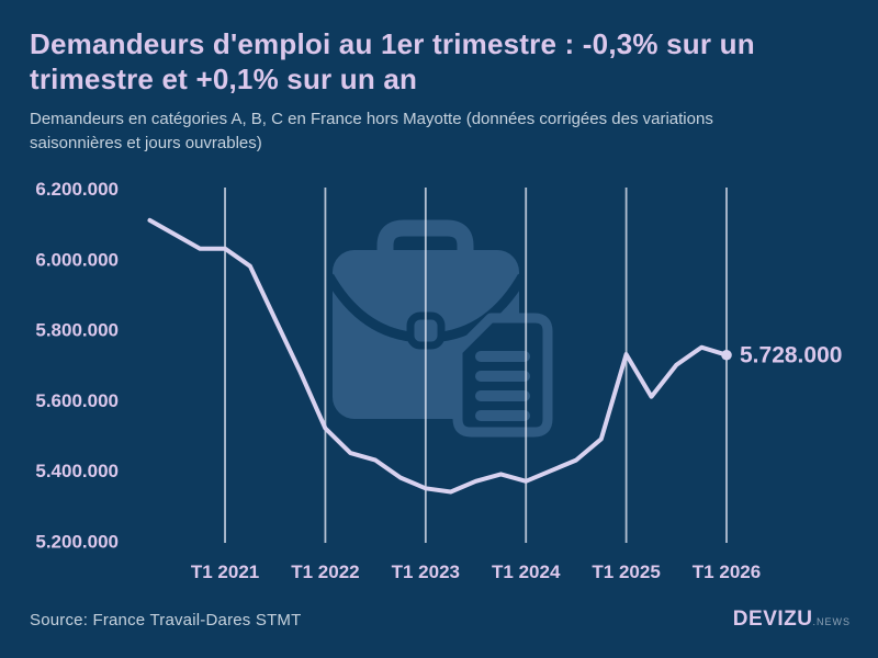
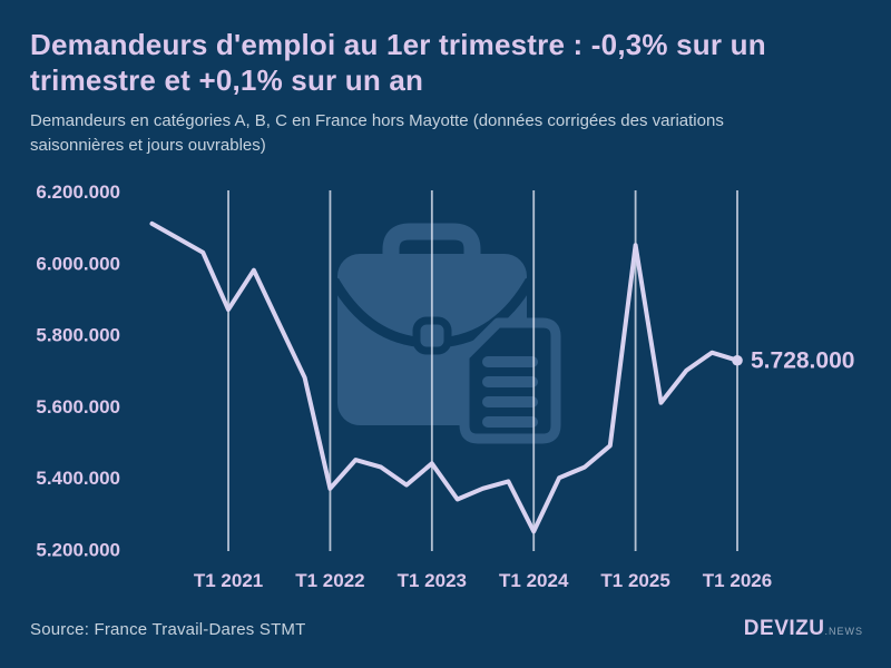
T1 2021: 6030000 -> 5870000
T1 2022: 5520000 -> 5370000
T1 2023: 5350000 -> 5440000
T1 2024: 5370000 -> 5250000
T1 2025: 5730000 -> 6050000
